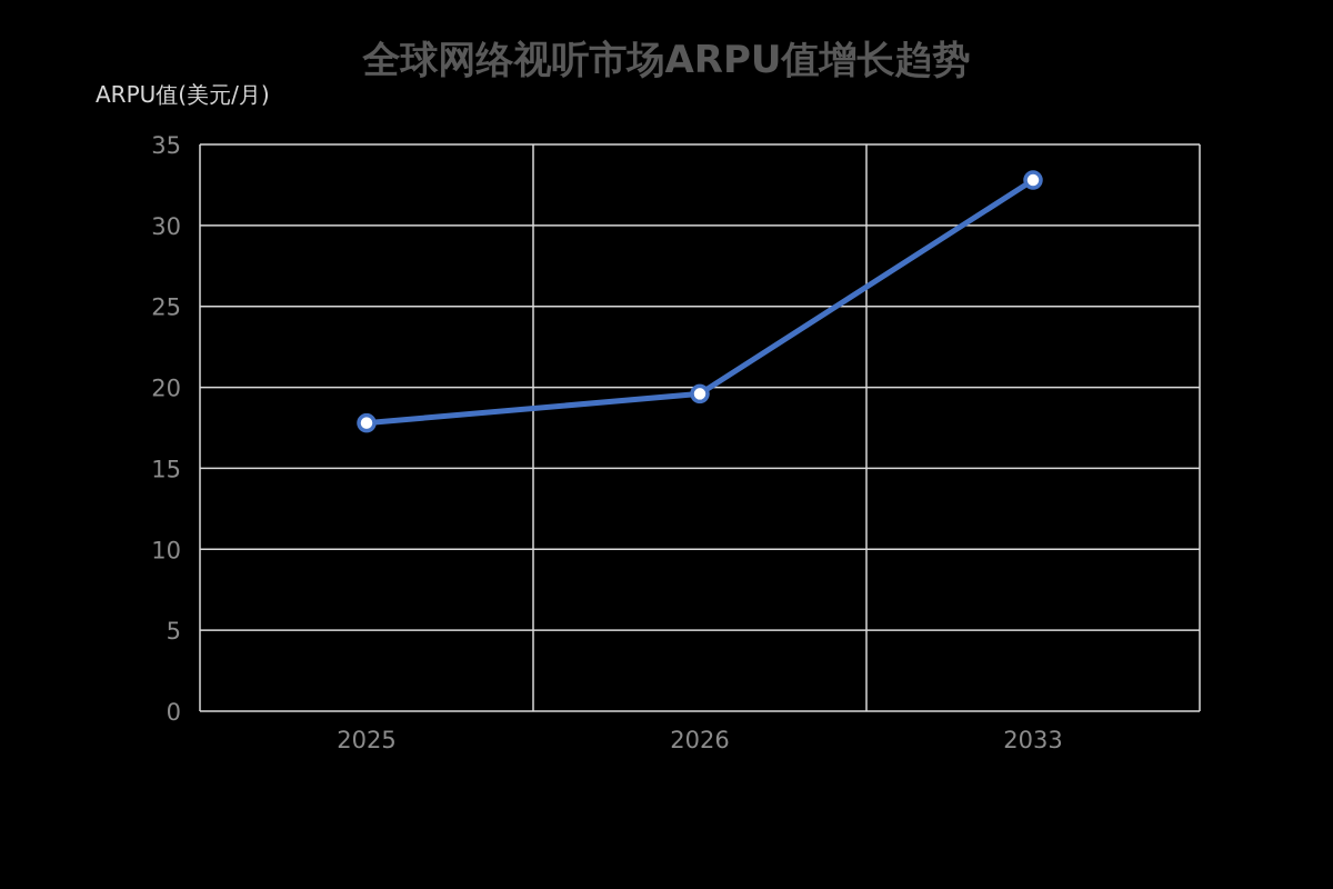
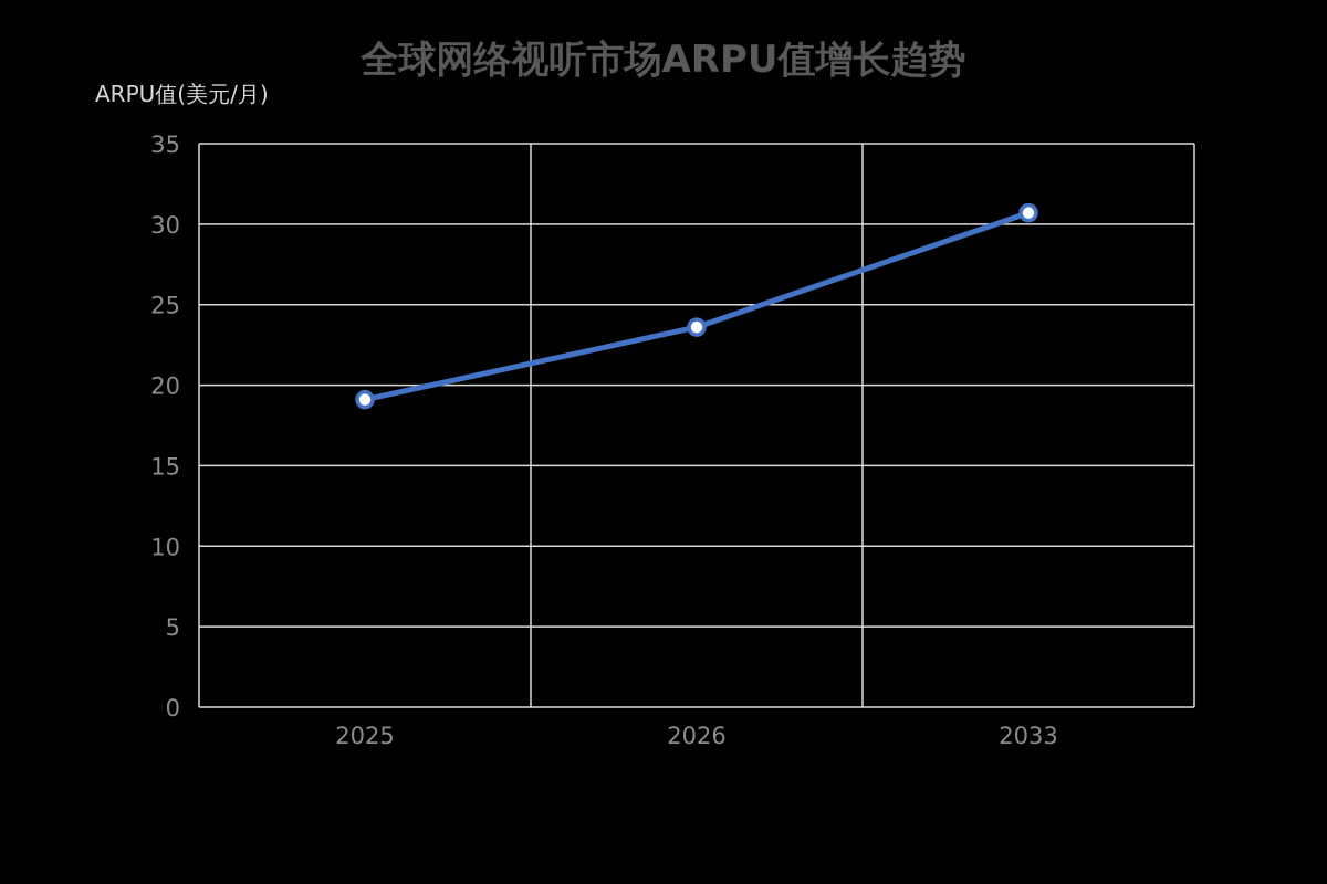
2025: 17.8 -> 19.1
2026: 19.6 -> 23.6
2033: 32.8 -> 30.7
